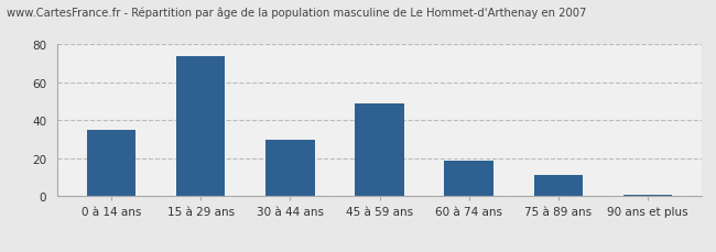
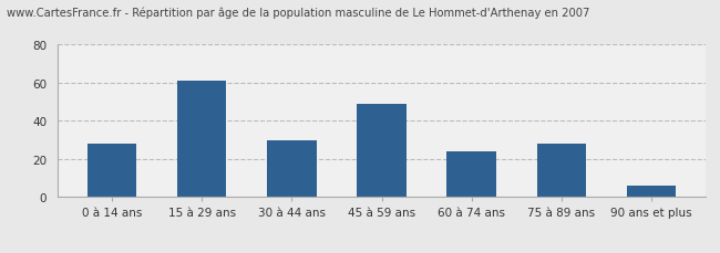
0 à 14 ans: 35 -> 28
15 à 29 ans: 74 -> 61
60 à 74 ans: 19 -> 24
75 à 89 ans: 11 -> 28
90 ans et plus: 1 -> 6
